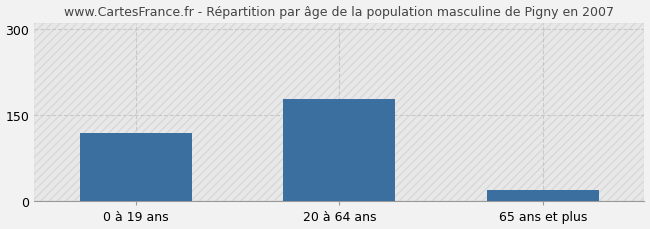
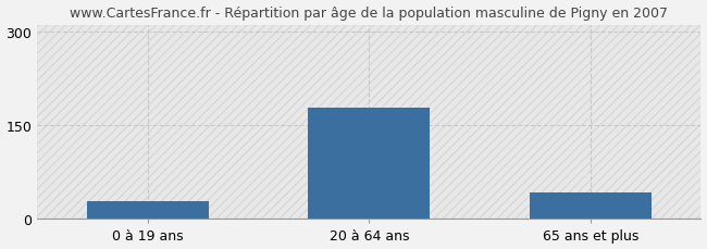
0 à 19 ans: 118 -> 28
65 ans et plus: 20 -> 42
